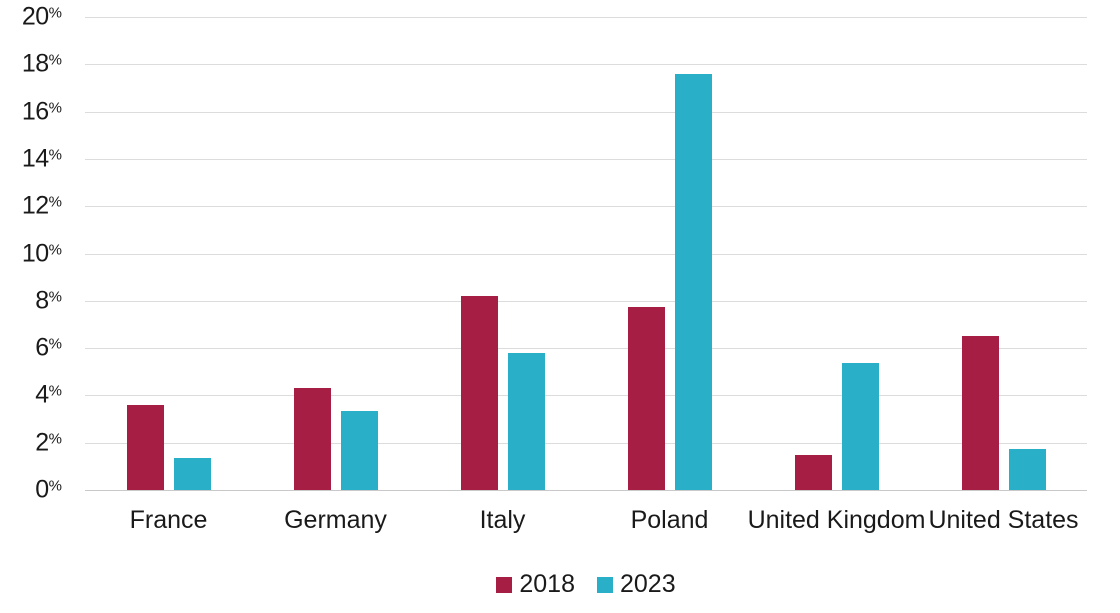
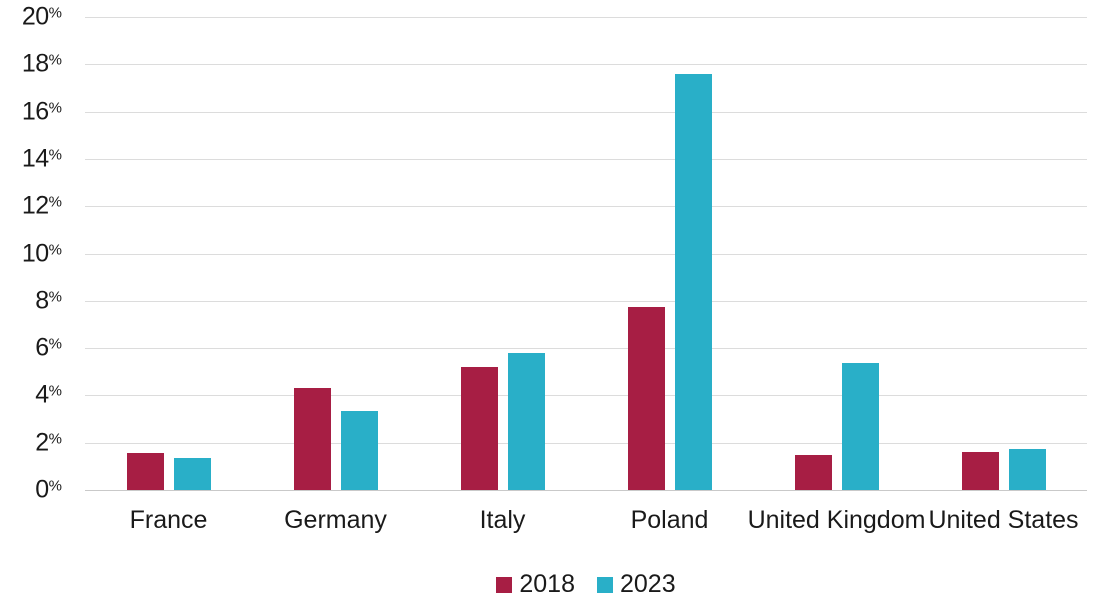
2018/France: 3.6 -> 1.6
2018/Italy: 8.2 -> 5.2
2018/United States: 6.5 -> 1.6
